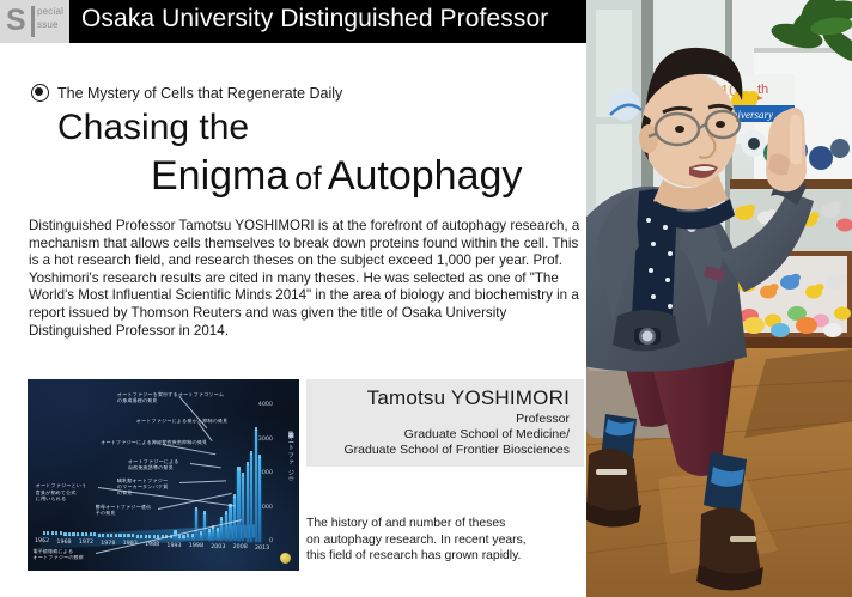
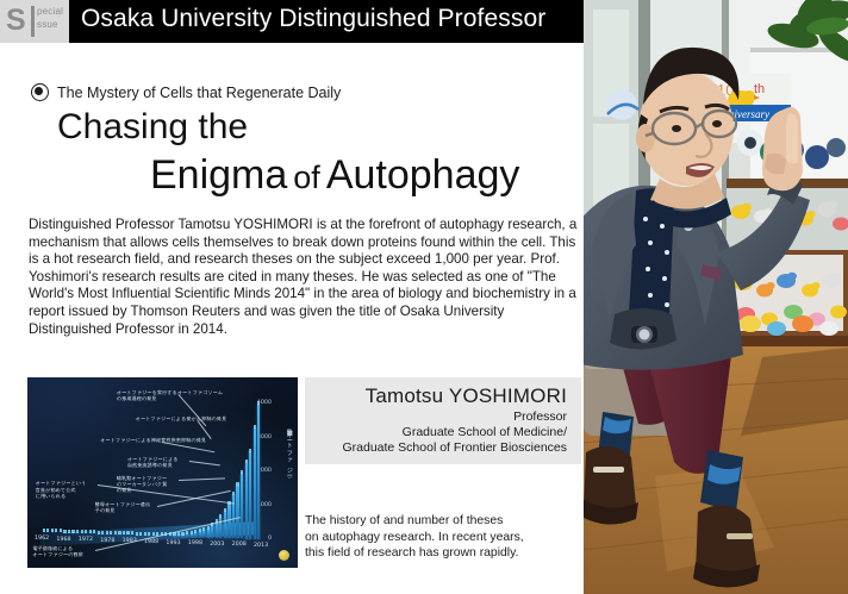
1993: 200 -> 100
1998: 900 -> 100
2000: 800 -> 200
2003: 300 -> 500
2008: 2100 -> 1600
2013: 2500 -> 4000
